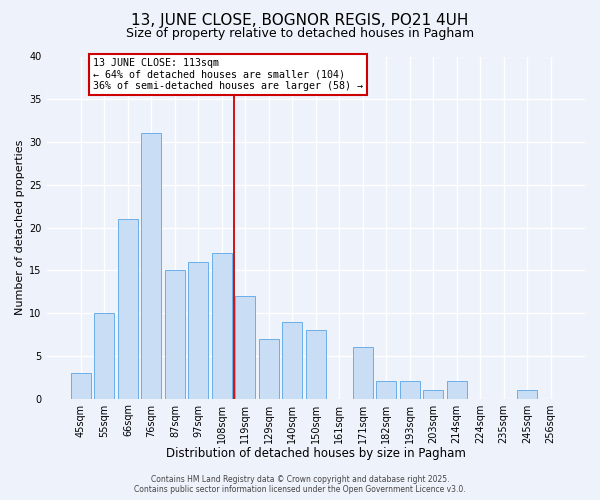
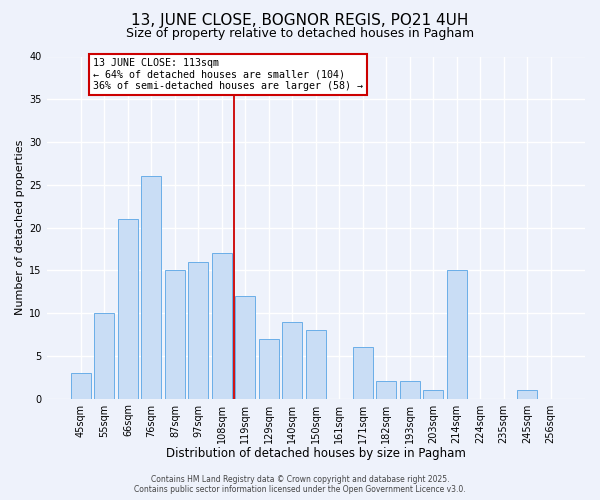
76sqm: 31 -> 26
214sqm: 2 -> 15
